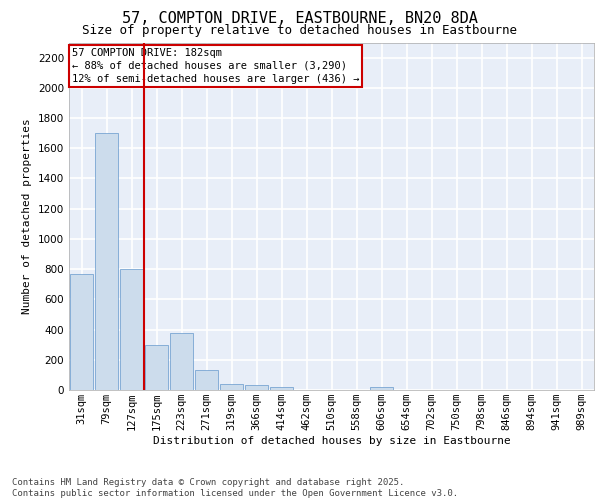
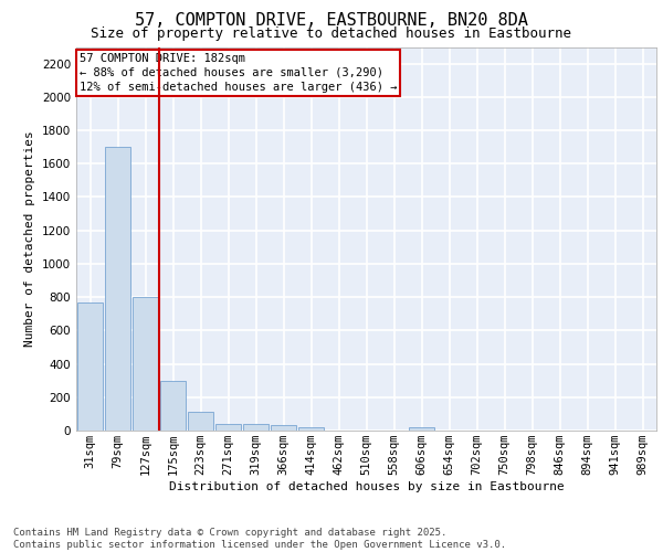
223sqm: 380 -> 110
271sqm: 130 -> 40
